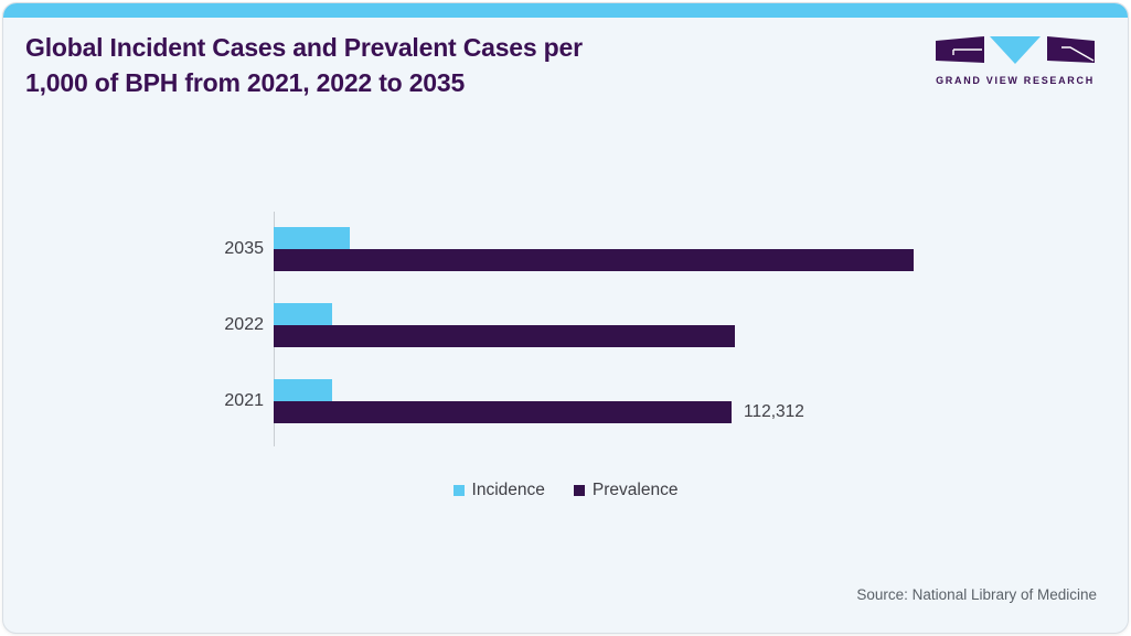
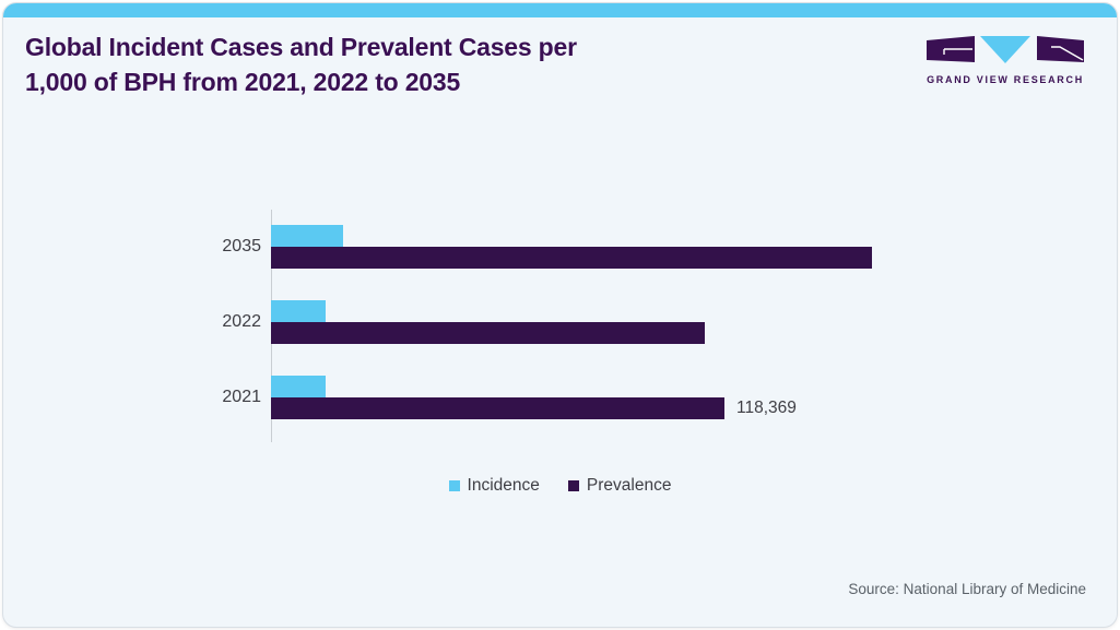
Prevalence/2021: 112,312 -> 118,369
